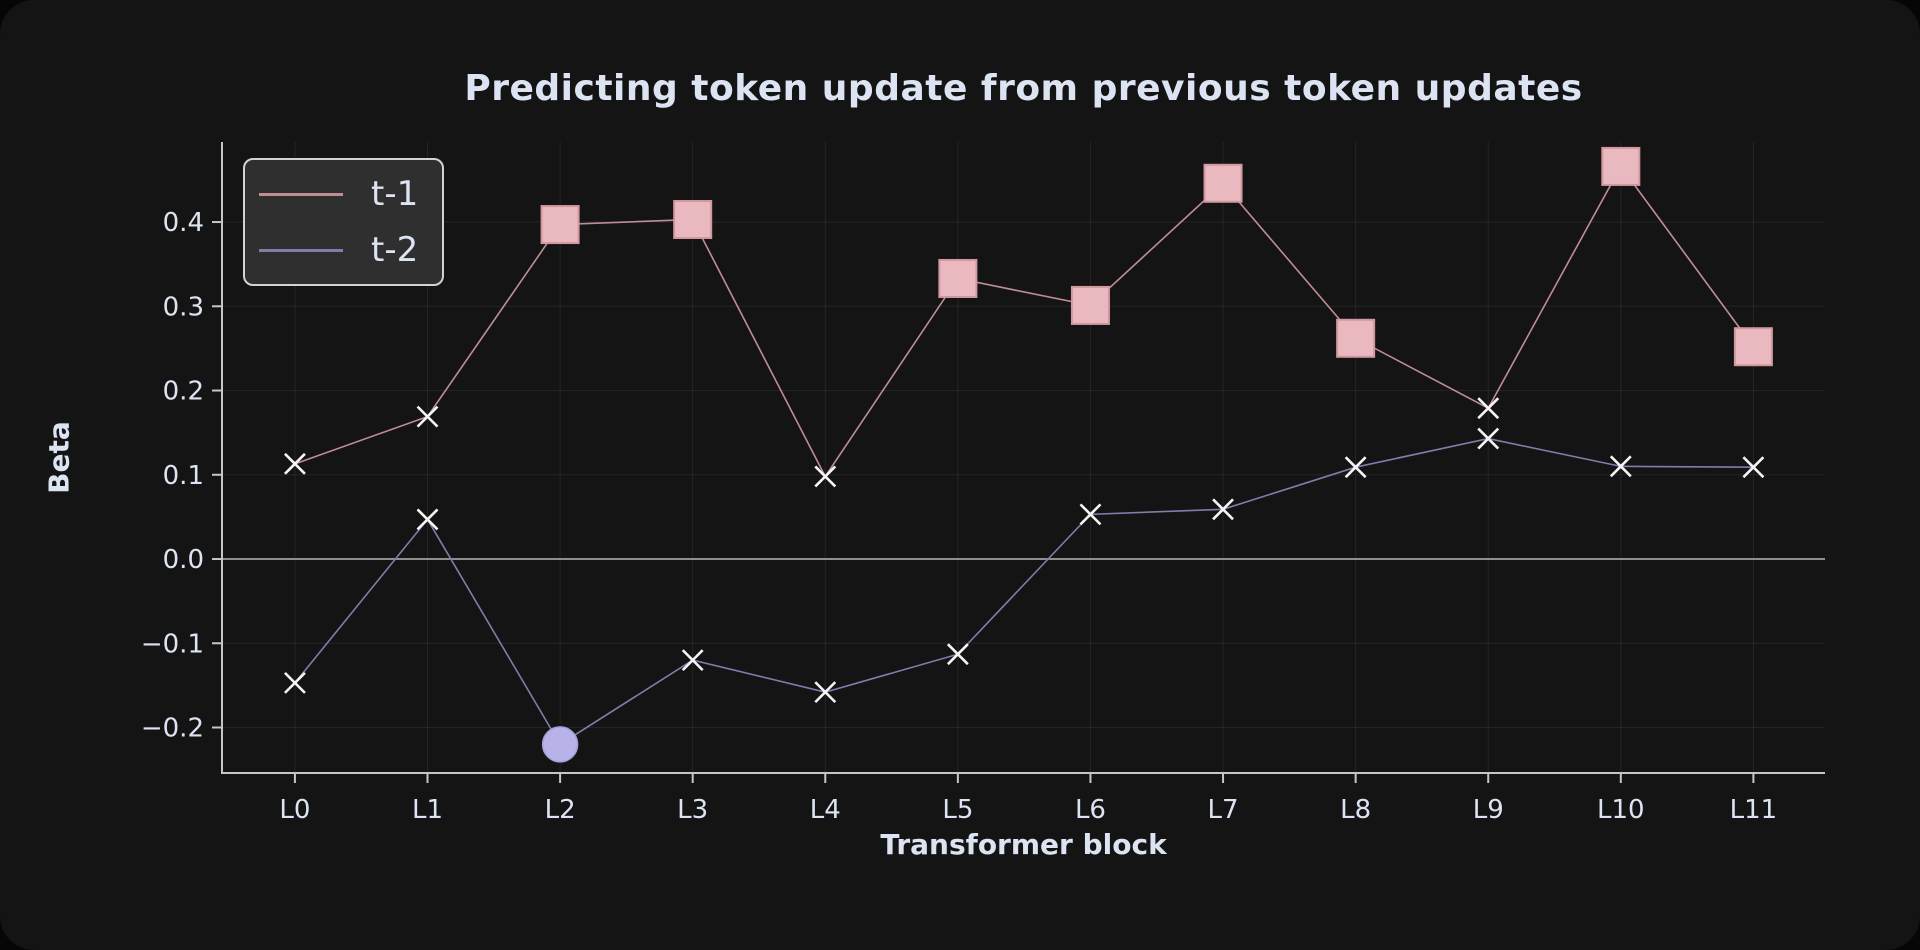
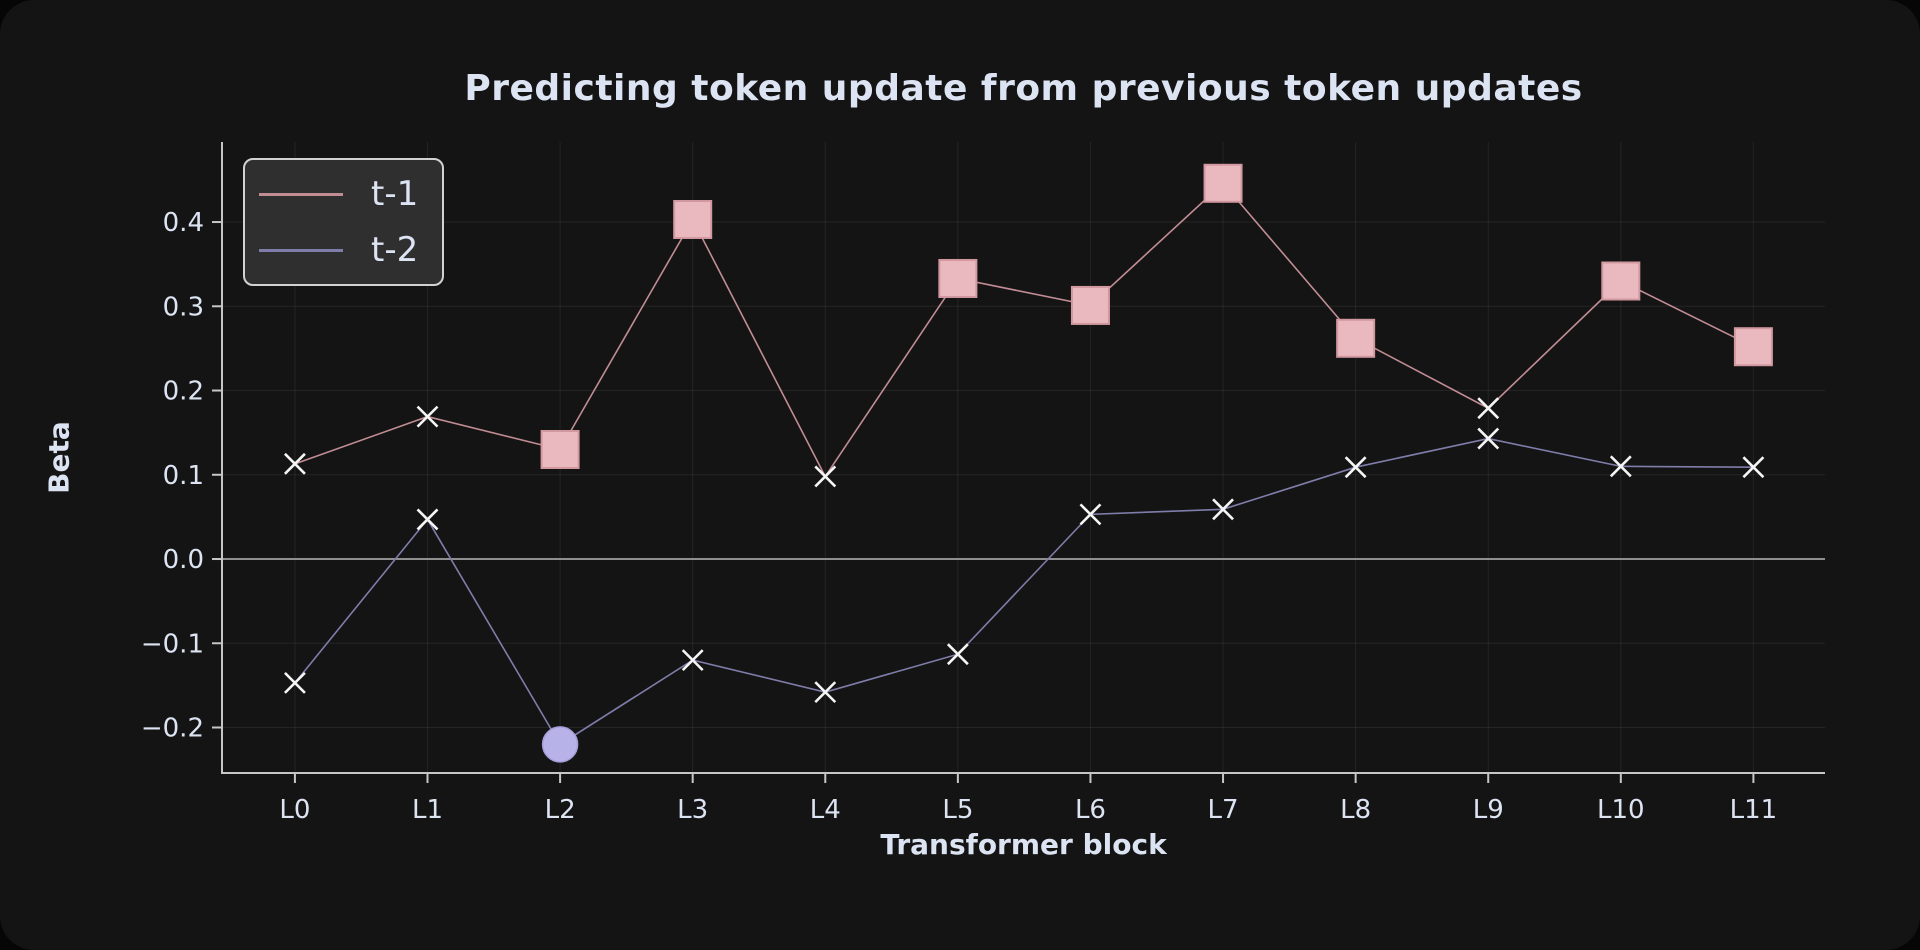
t-1/L2: 0.40 -> 0.13
t-1/L10: 0.47 -> 0.33
